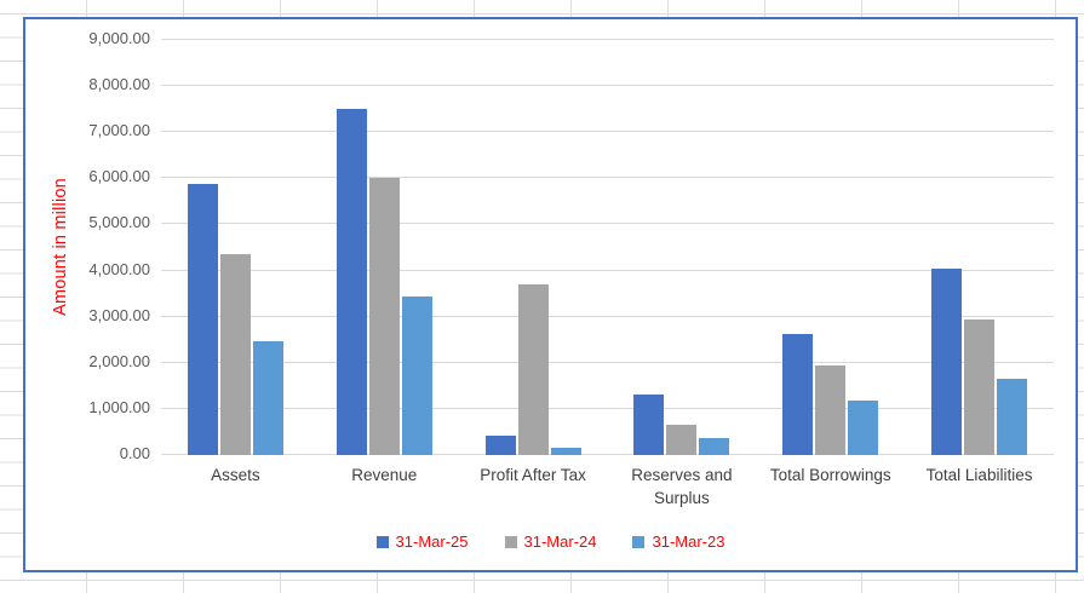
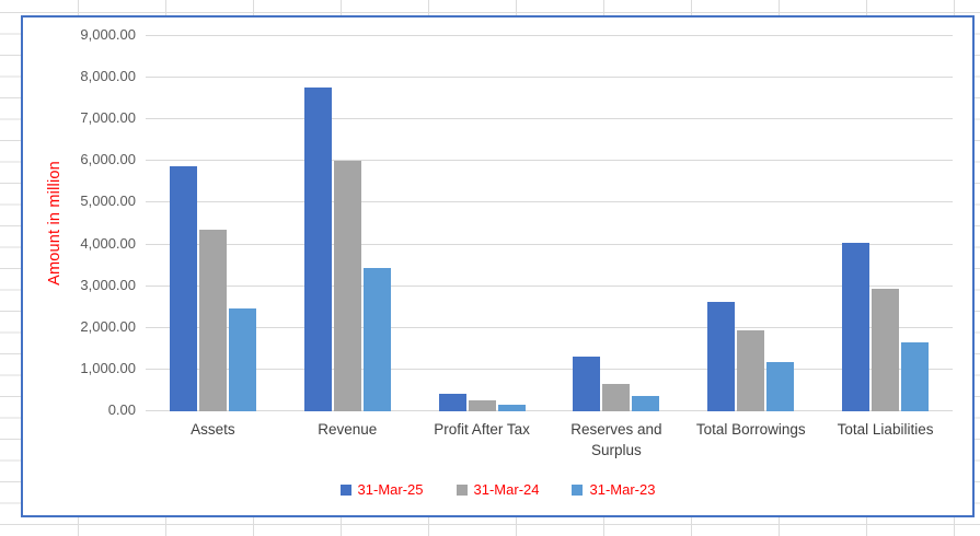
31-Mar-25/Revenue: 7500 -> 7800
31-Mar-24/Profit After Tax: 3700 -> 200
